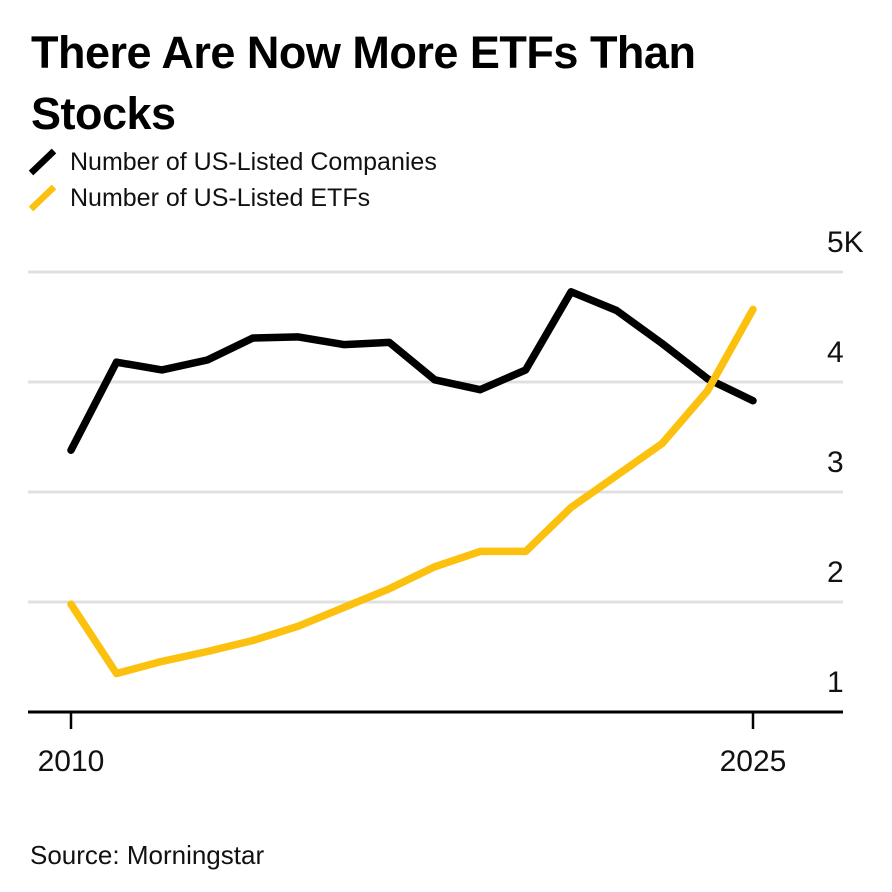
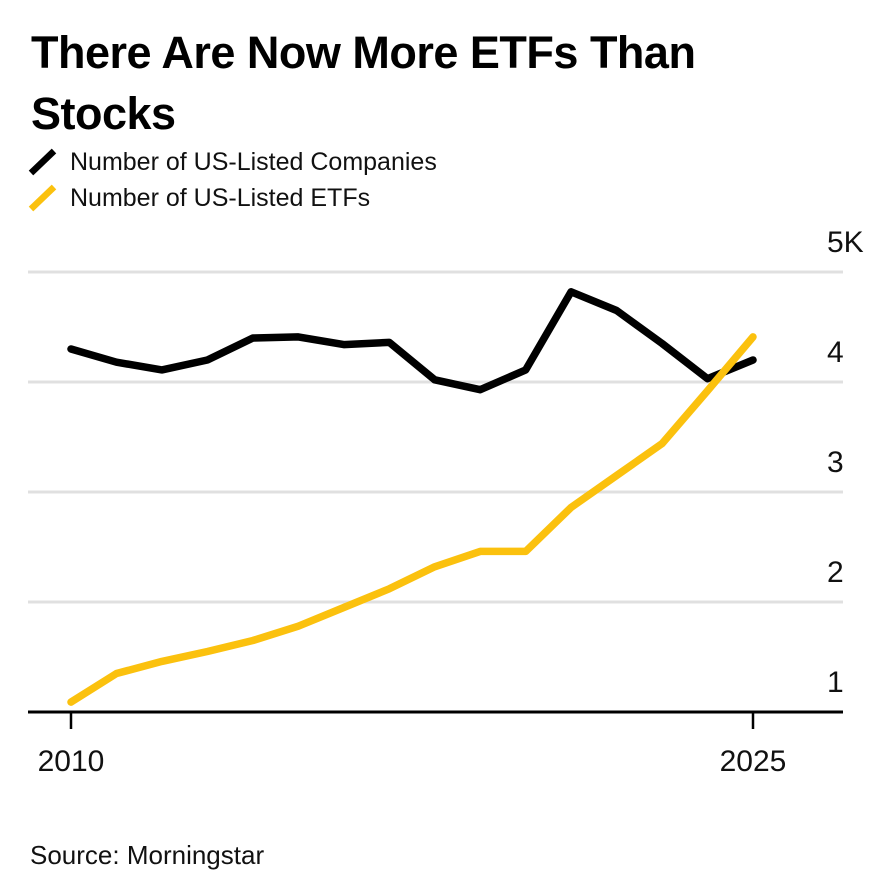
Number of US-Listed Companies/2010: 3.38K -> 4.30K
Number of US-Listed ETFs/2010: 1.98K -> 1.09K
Number of US-Listed Companies/2025: 3.83K -> 4.20K
Number of US-Listed ETFs/2025: 4.66K -> 4.41K
